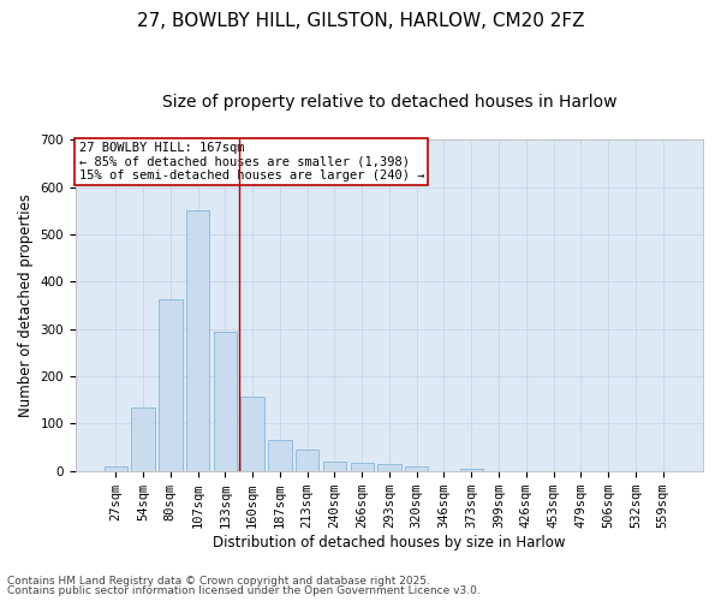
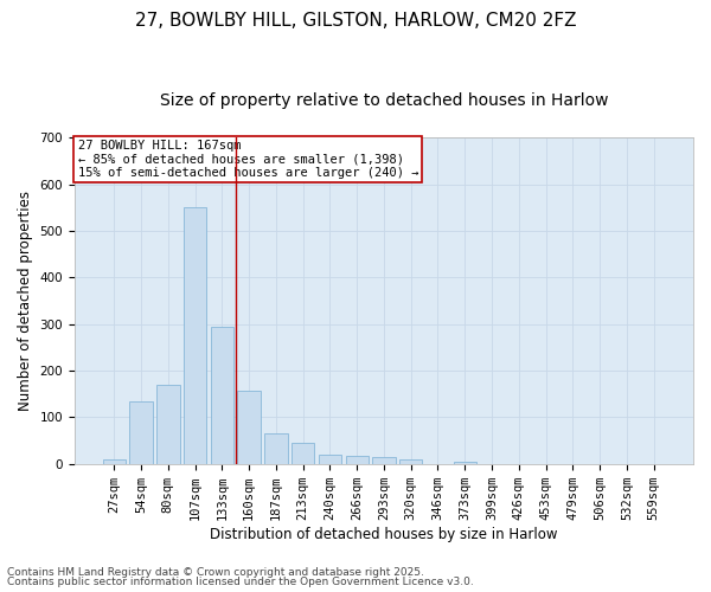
80sqm: 363 -> 170
